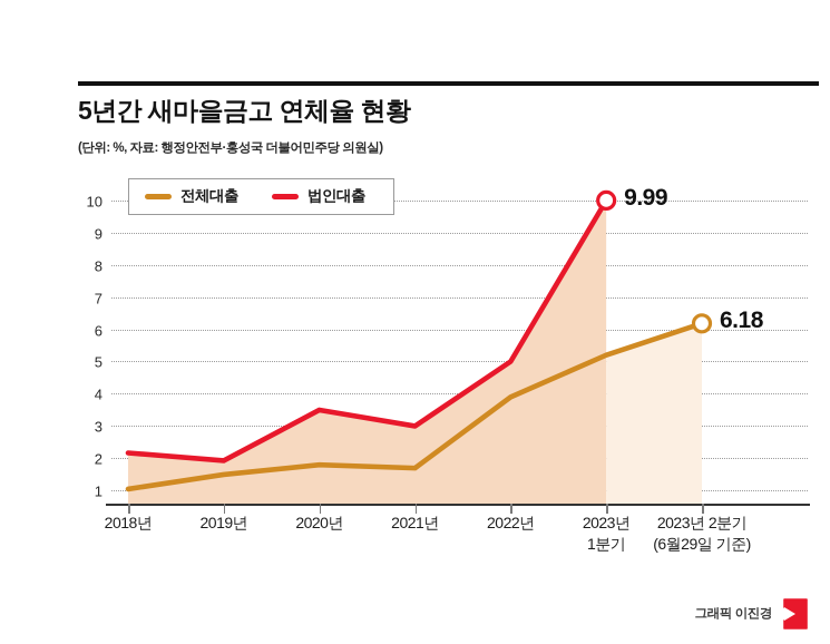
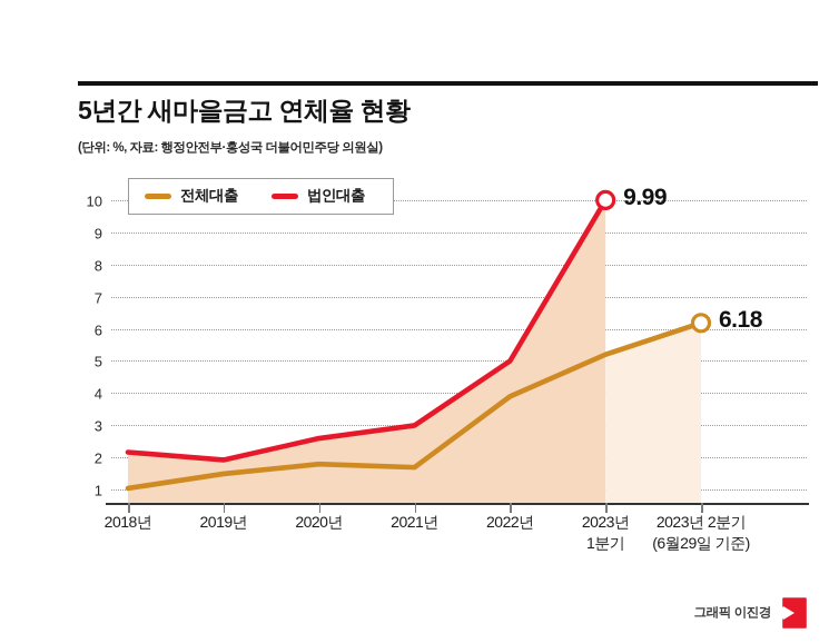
법인대출/2020년: 3.5 -> 2.6
